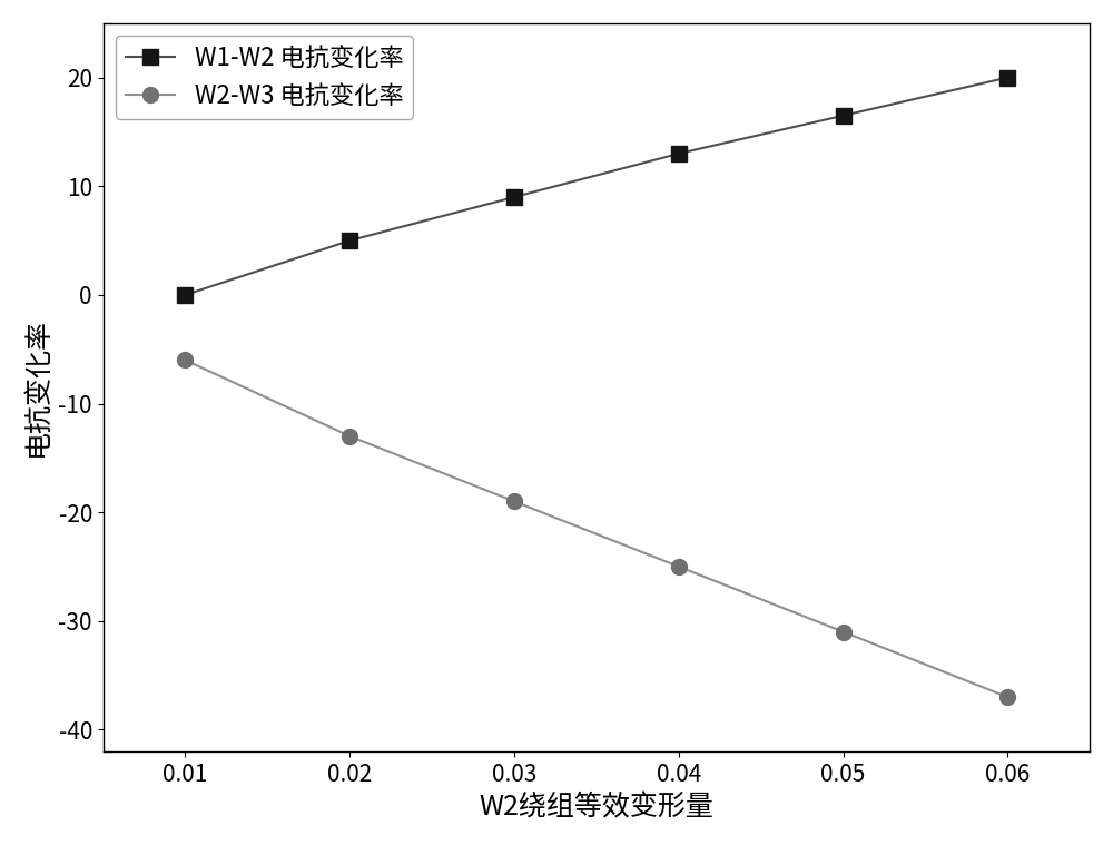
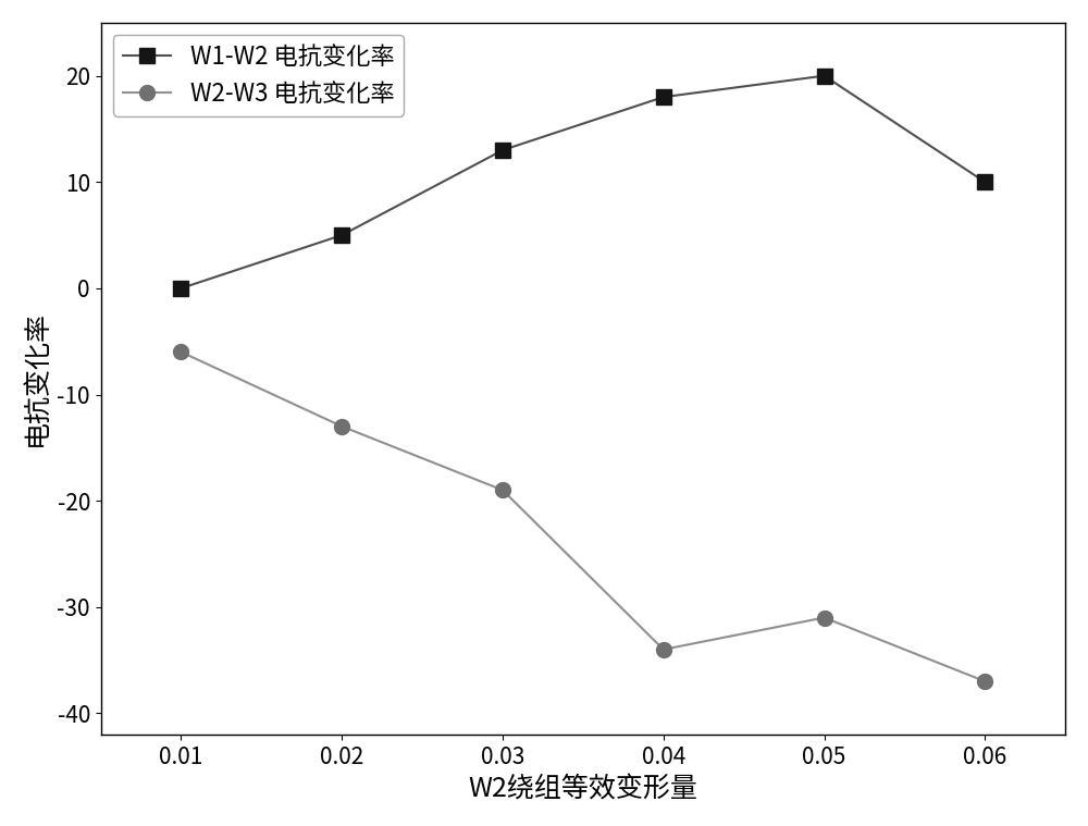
W1-W2 电抗变化率/0.03: 9.0 -> 13.0
W1-W2 电抗变化率/0.04: 13.0 -> 18.0
W2-W3 电抗变化率/0.04: -25 -> -34
W1-W2 电抗变化率/0.05: 16.5 -> 20.0
W1-W2 电抗变化率/0.06: 20.0 -> 10.0
